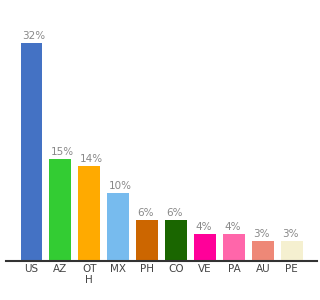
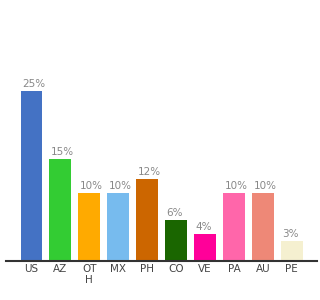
US: 32% -> 25%
OT H: 14% -> 10%
PH: 6% -> 12%
PA: 4% -> 10%
AU: 3% -> 10%
